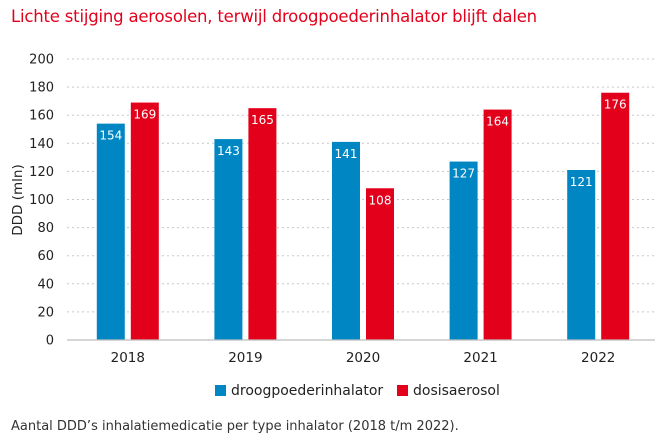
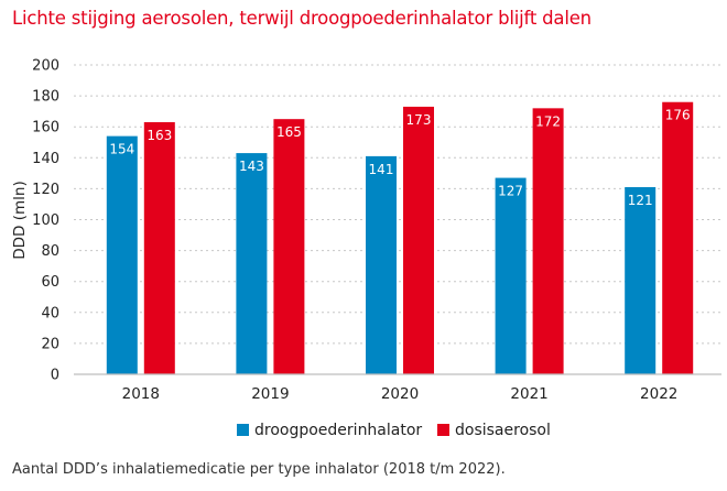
dosisaerosol/2018: 169 -> 163
dosisaerosol/2020: 108 -> 173
dosisaerosol/2021: 164 -> 172
